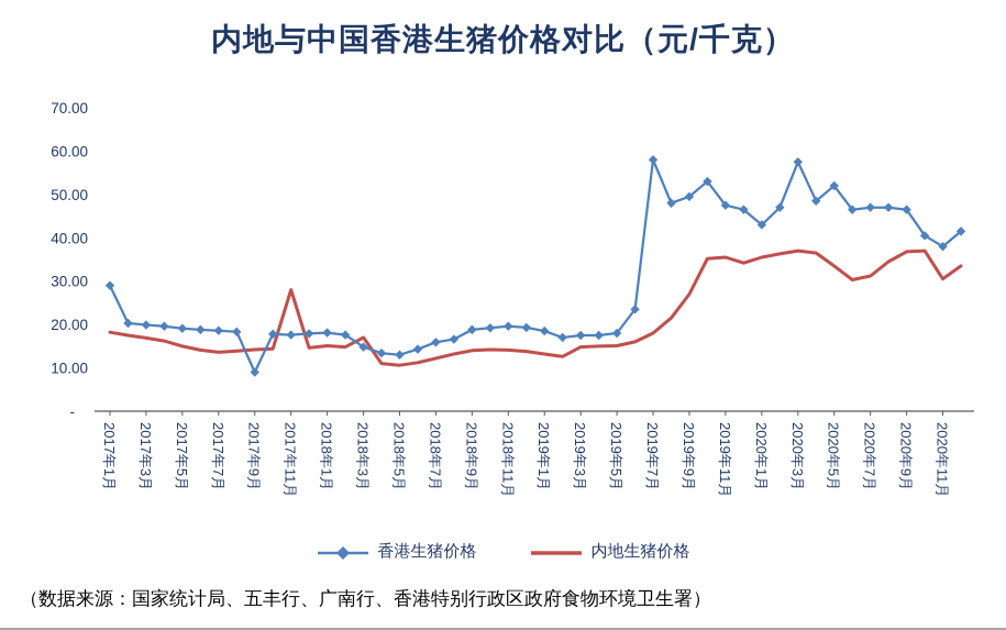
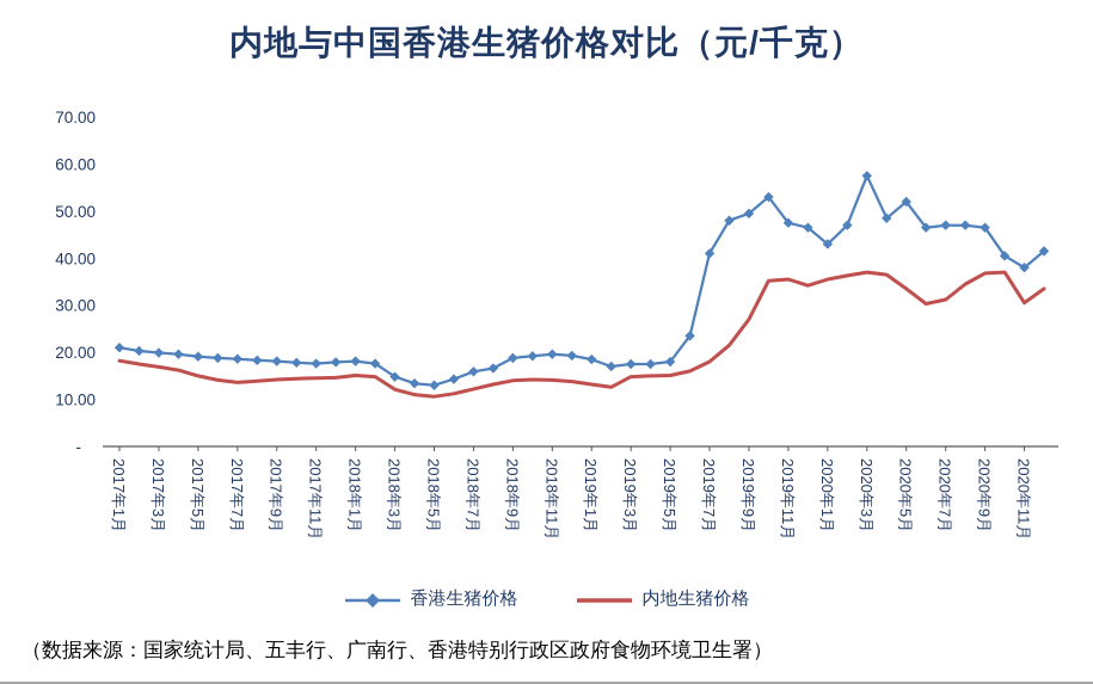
香港生猪价格/2017年1月: 29 -> 21
香港生猪价格/2017年9月: 9 -> 18
内地生猪价格/2017年11月: 28 -> 14
内地生猪价格/2018年3月: 17 -> 12
香港生猪价格/2019年7月: 58 -> 41
